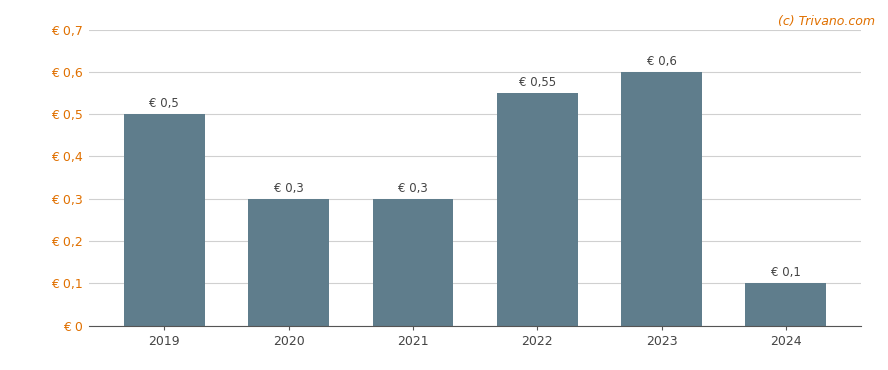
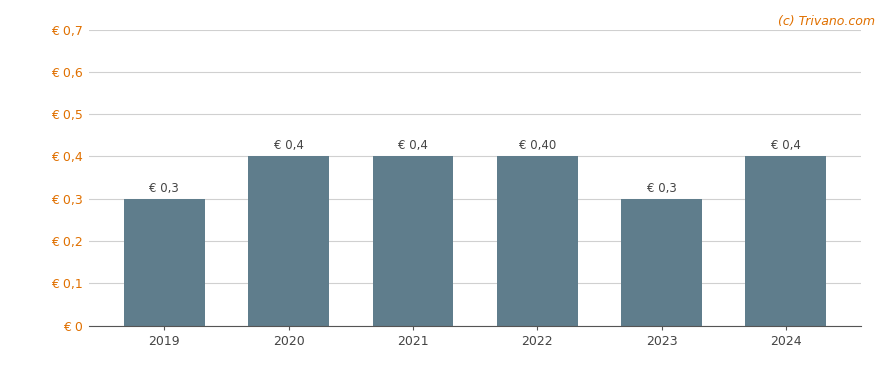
2019: 0,5 -> 0,3
2020: 0,3 -> 0,4
2021: 0,3 -> 0,4
2022: 0,55 -> 0,40
2023: 0,6 -> 0,3
2024: 0,1 -> 0,4
